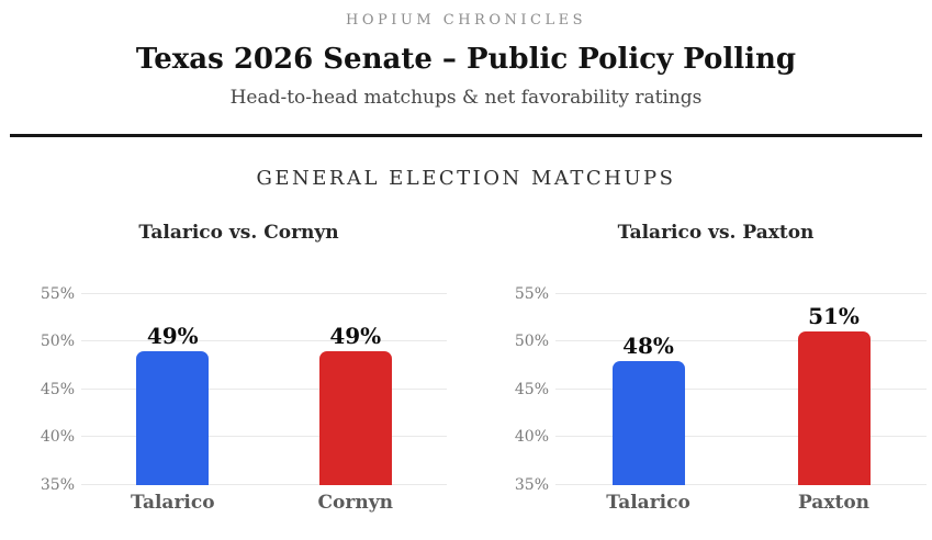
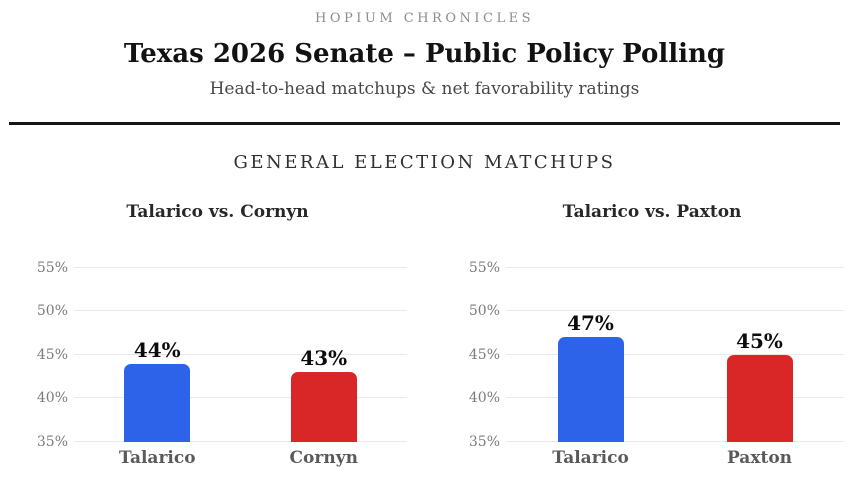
Talarico vs. Cornyn/Talarico: 49% -> 44%
Talarico vs. Cornyn/Cornyn: 49% -> 43%
Talarico vs. Paxton/Talarico: 48% -> 47%
Talarico vs. Paxton/Paxton: 51% -> 45%
